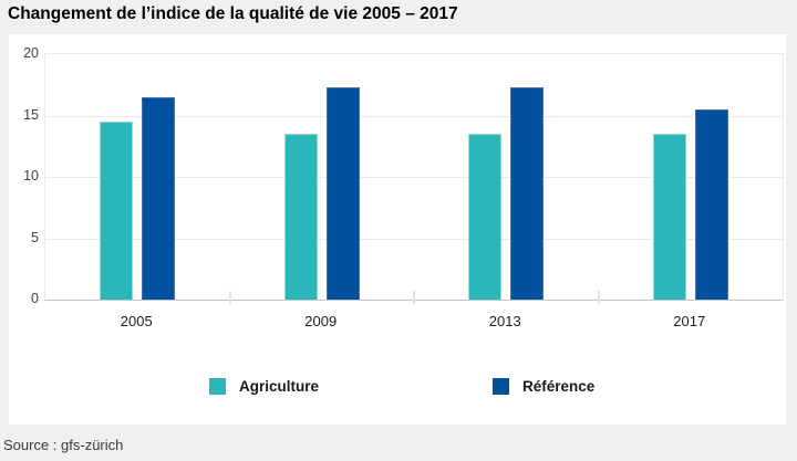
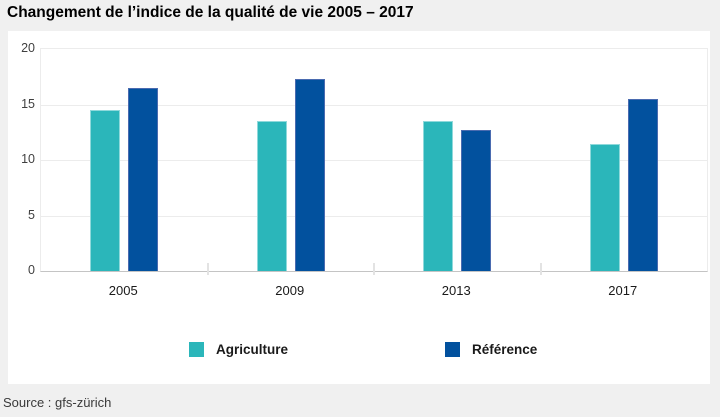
Référence/2013: 17.3 -> 12.7
Agriculture/2017: 13.5 -> 11.4
